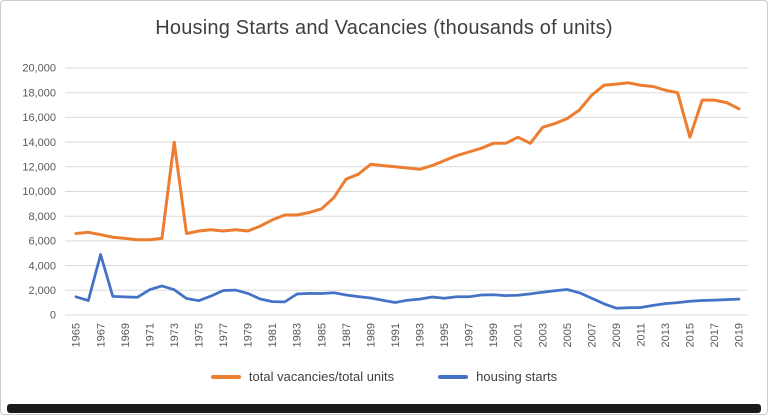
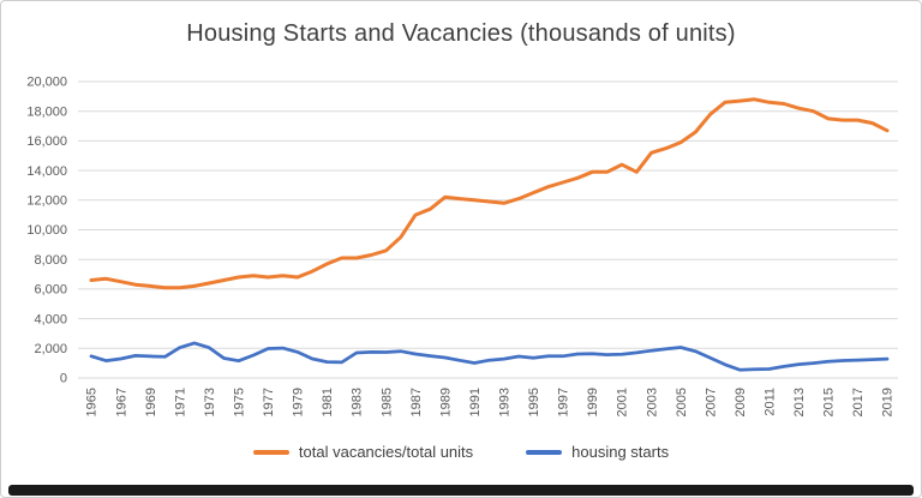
housing starts/1967: 4900 -> 1300
total vacancies/total units/1973: 14000 -> 6400
total vacancies/total units/2015: 14400 -> 17500
